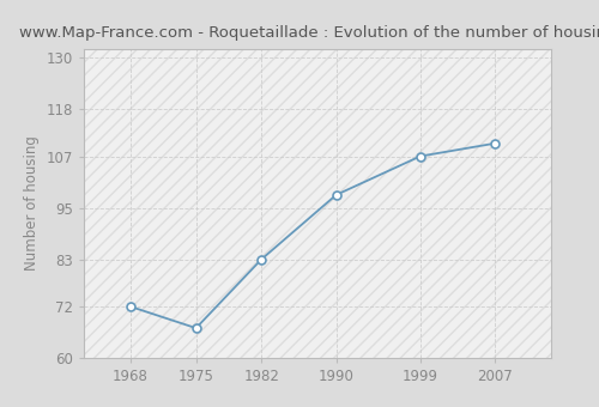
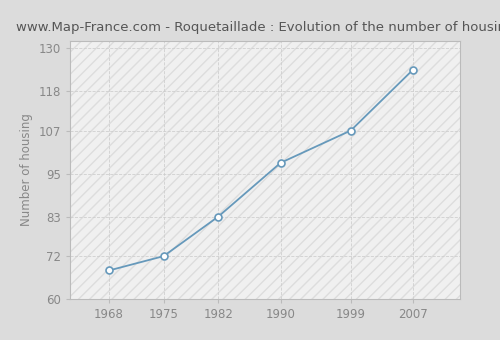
1968: 72 -> 68
1975: 67 -> 72
2007: 110 -> 124
